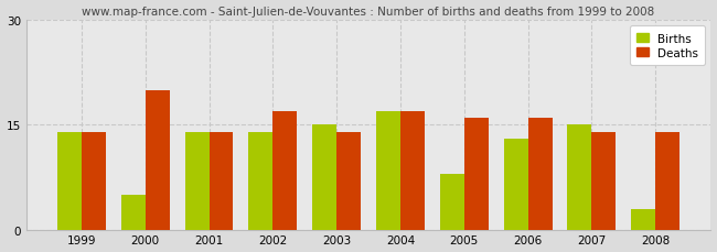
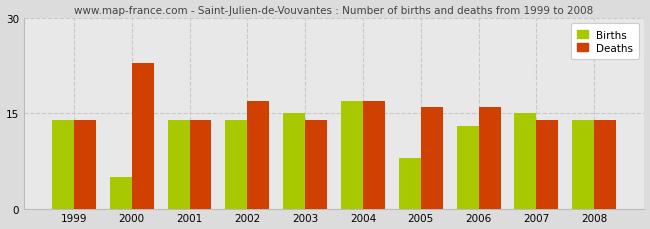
Deaths/2000: 20 -> 23
Births/2008: 3 -> 14
